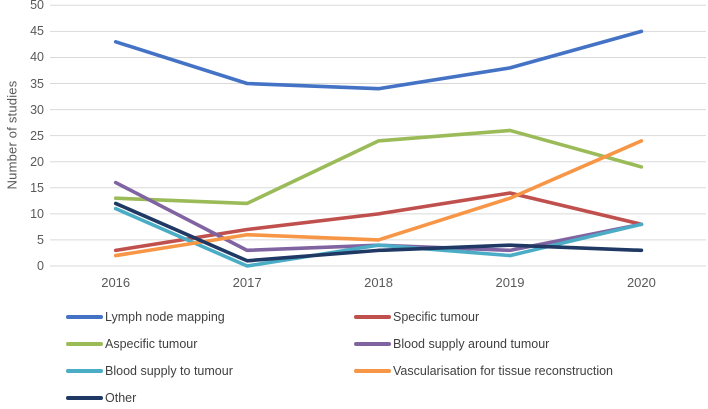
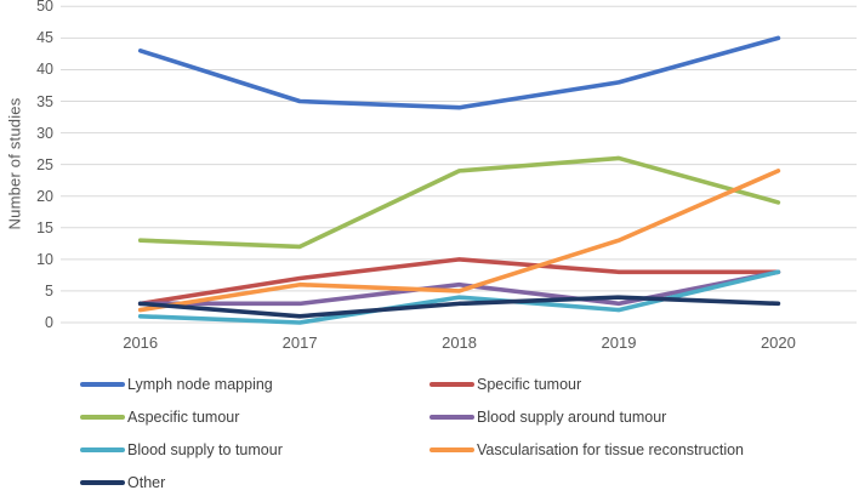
Blood supply around tumour/2016: 16 -> 3
Blood supply to tumour/2016: 11 -> 1
Other/2016: 12 -> 3
Blood supply around tumour/2018: 4 -> 6
Specific tumour/2019: 14 -> 8
